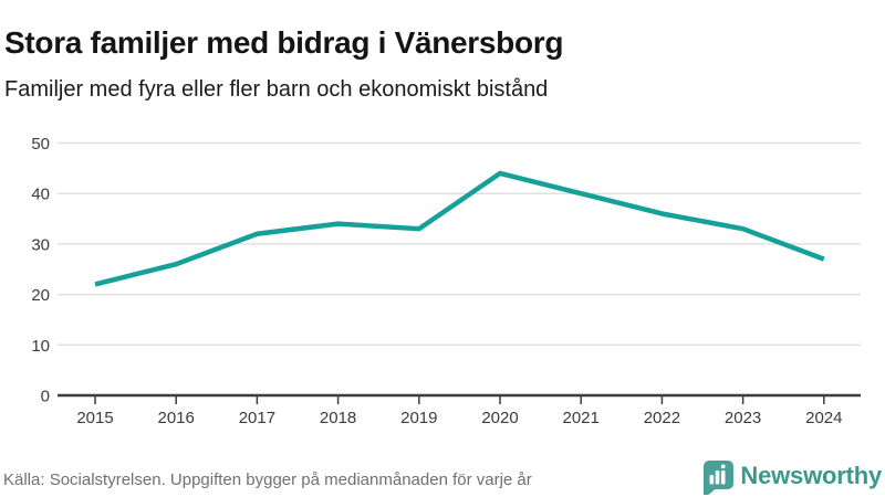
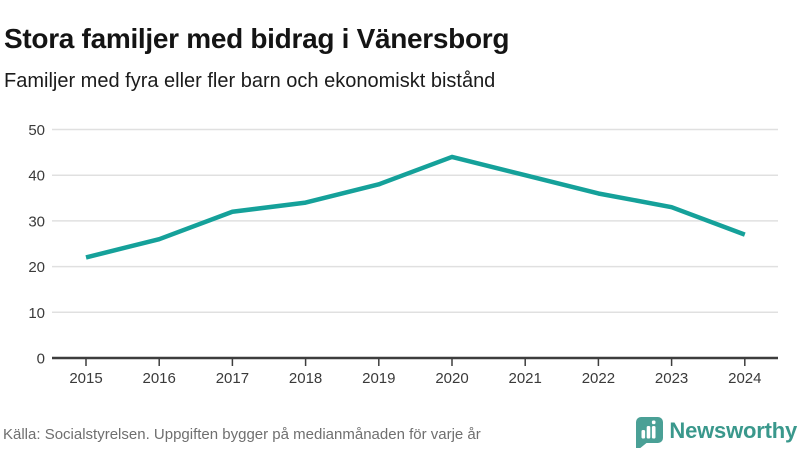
2019: 33 -> 38
